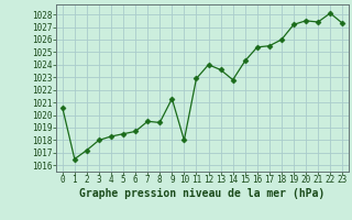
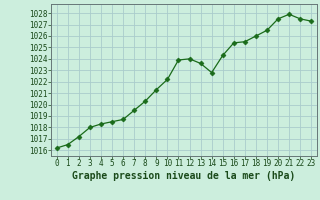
0: 1020.6 -> 1016.2
8: 1019.4 -> 1020.3
10: 1018.0 -> 1022.2
11: 1022.9 -> 1023.9
19: 1027.2 -> 1026.5
21: 1027.4 -> 1027.9
22: 1028.1 -> 1027.5
